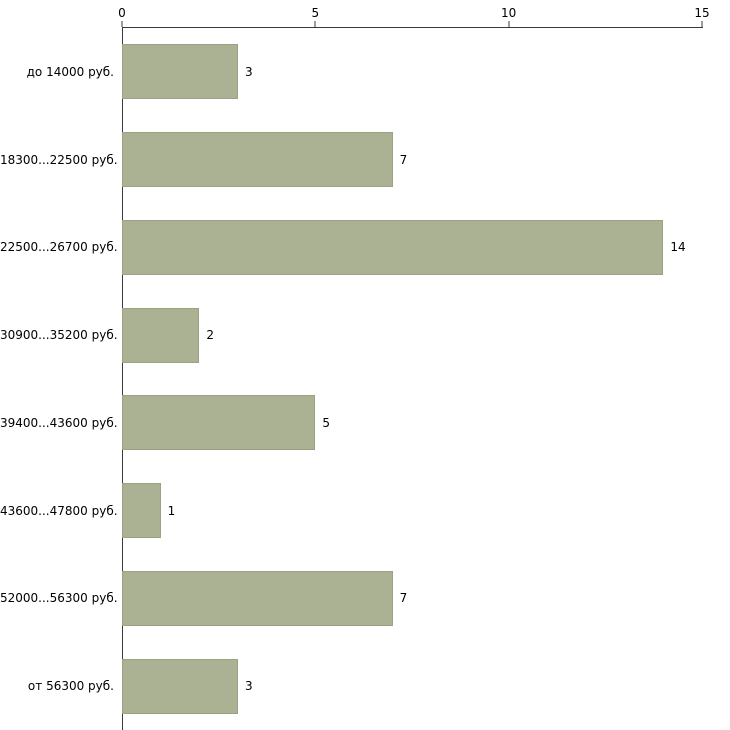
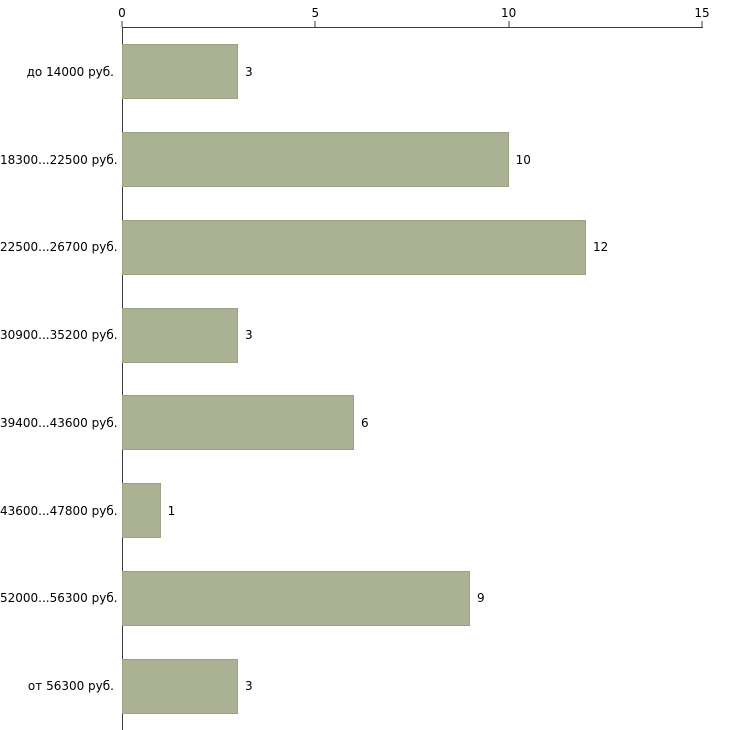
18300...22500 руб.: 7 -> 10
22500...26700 руб.: 14 -> 12
30900...35200 руб.: 2 -> 3
39400...43600 руб.: 5 -> 6
52000...56300 руб.: 7 -> 9
